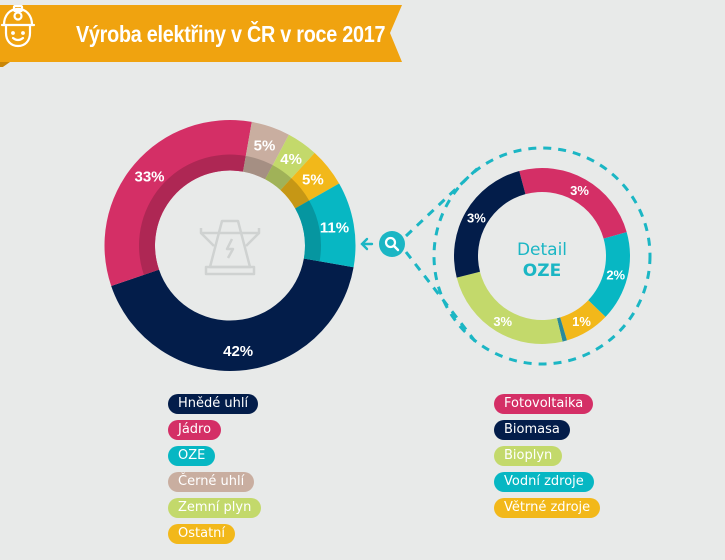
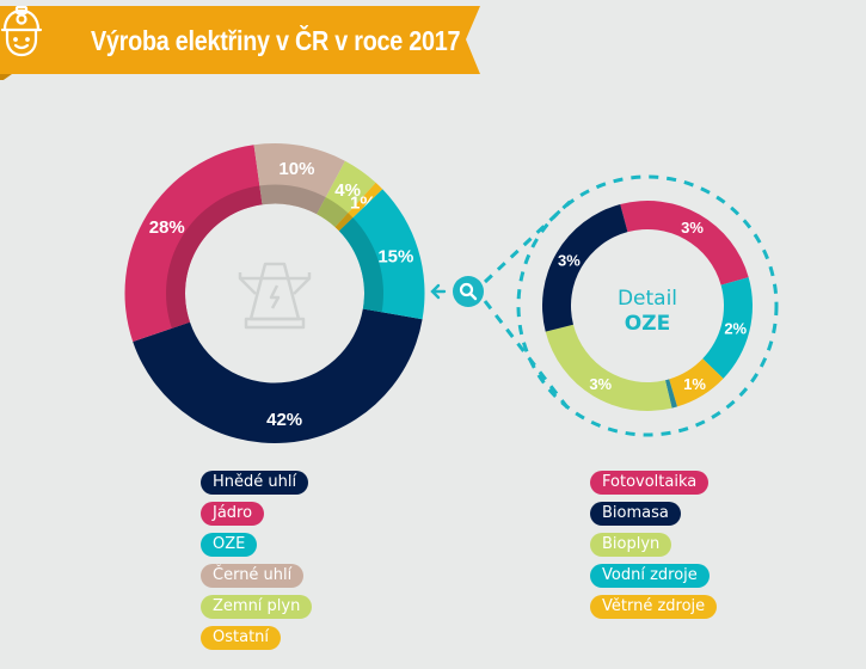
Výroba elektřiny v ČR v roce 2017/Jádro: 33% -> 28%
Výroba elektřiny v ČR v roce 2017/Černé uhlí: 5% -> 10%
Výroba elektřiny v ČR v roce 2017/Ostatní: 5% -> 1%
Výroba elektřiny v ČR v roce 2017/OZE: 11% -> 15%
